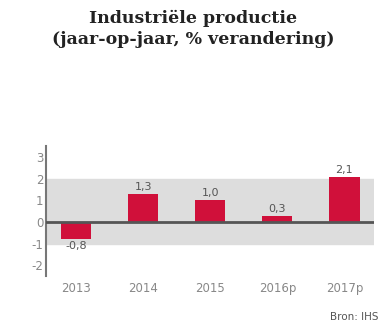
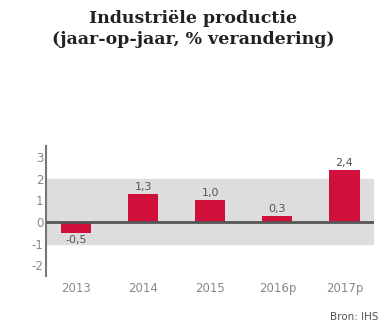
2013: -0,8 -> -0,5
2017p: 2,1 -> 2,4
